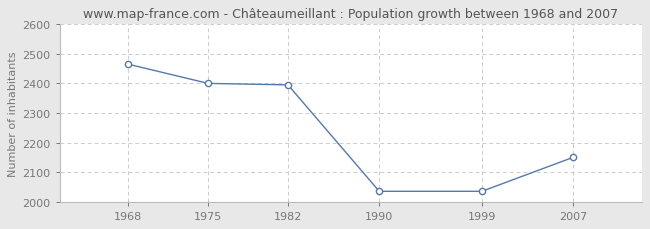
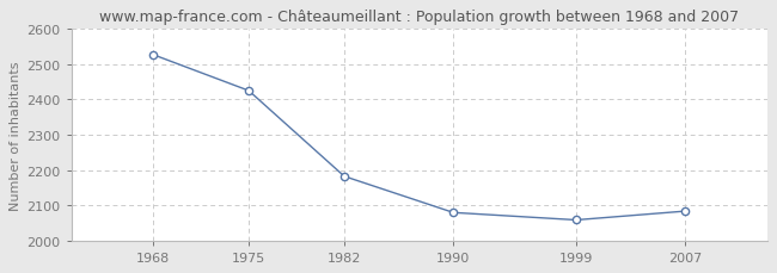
1968: 2465 -> 2527
1975: 2400 -> 2425
1982: 2395 -> 2182
1990: 2035 -> 2079
1999: 2035 -> 2058
2007: 2150 -> 2083
